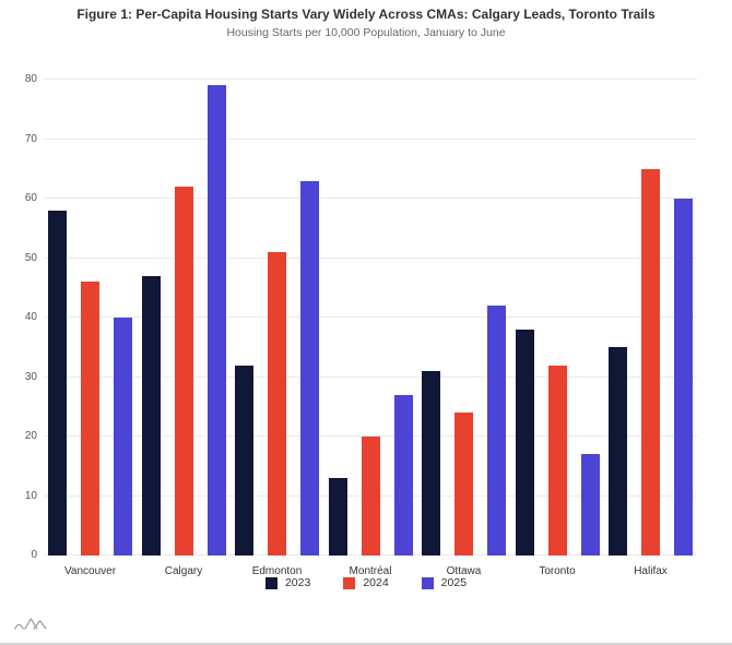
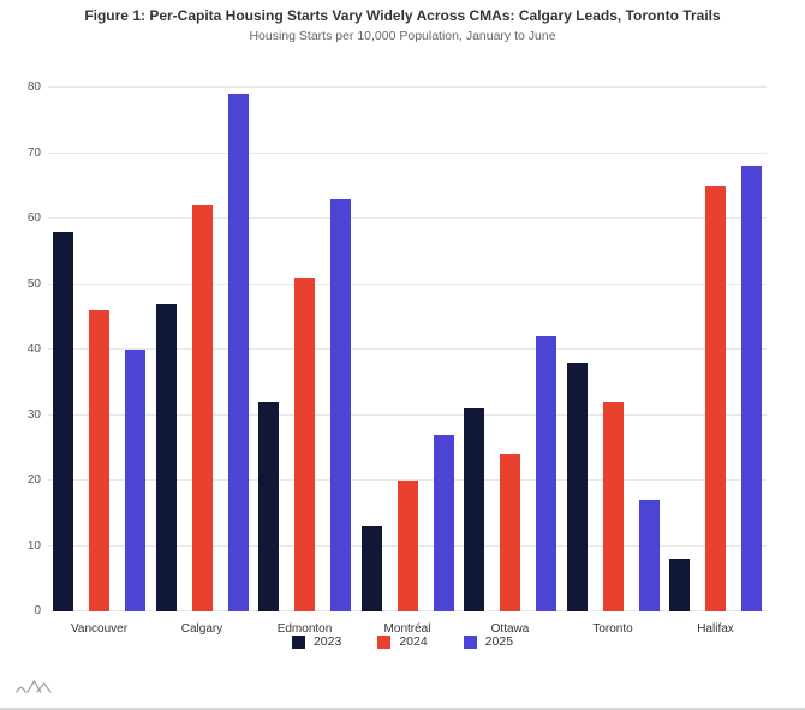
2023/Halifax: 35 -> 8
2025/Halifax: 60 -> 68
